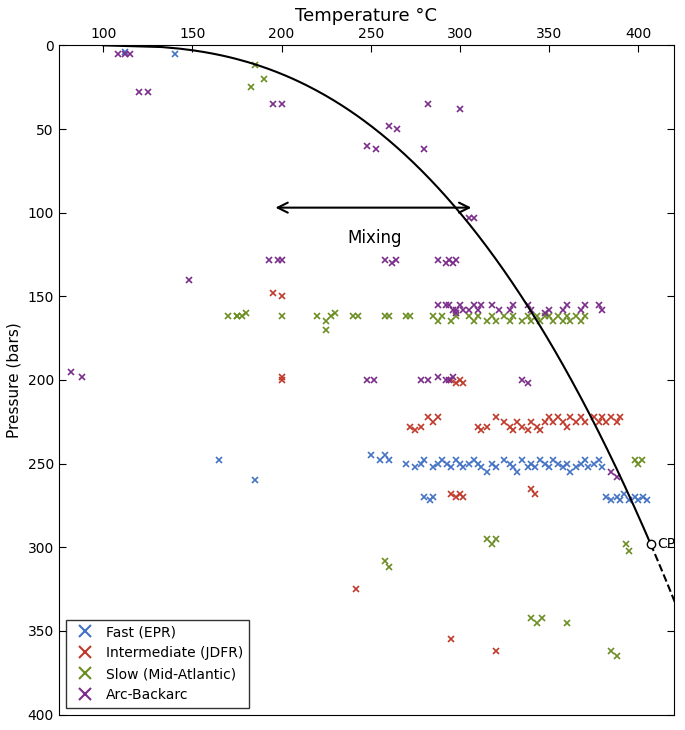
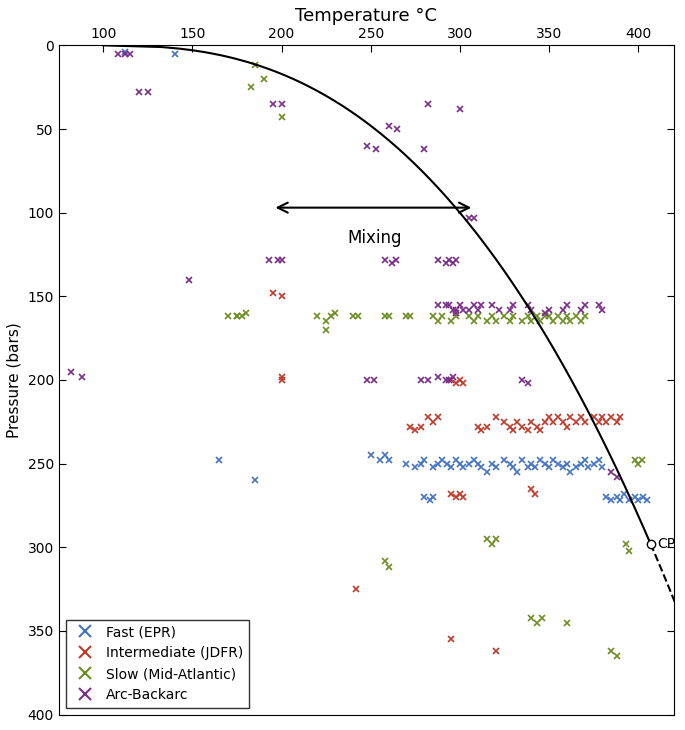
Slow (Mid-Atlantic)/200: 162 -> 43
